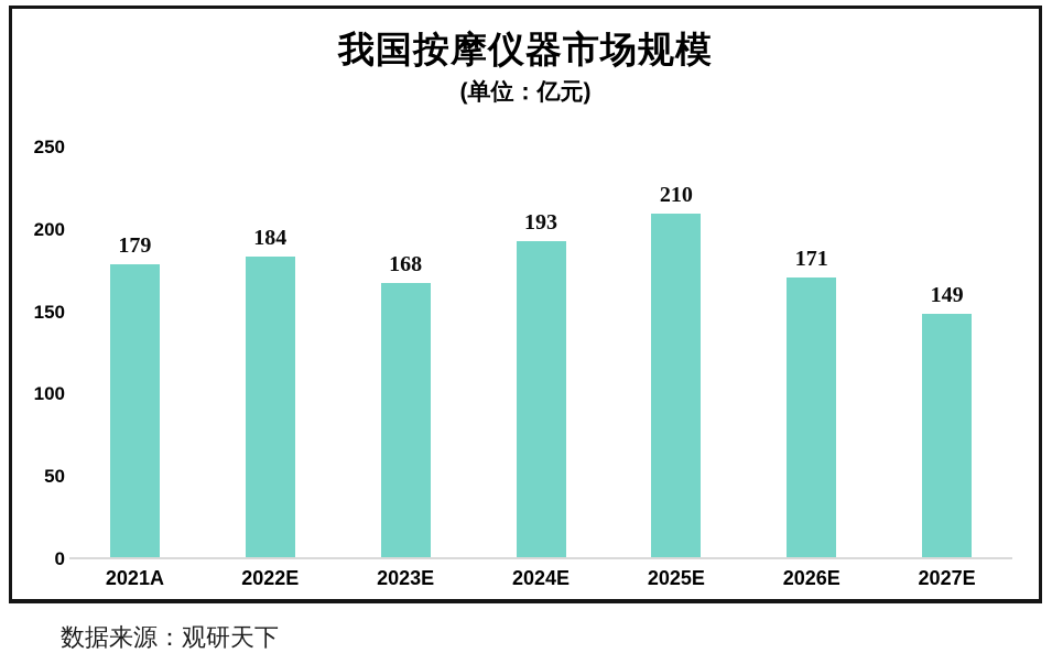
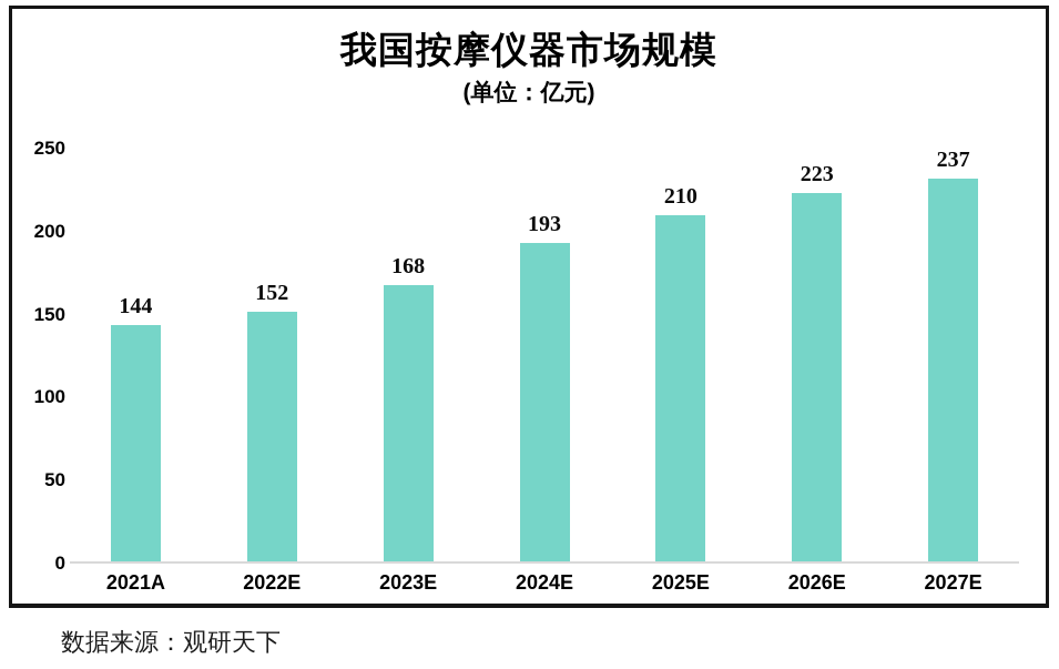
2021A: 179 -> 144
2022E: 184 -> 152
2026E: 171 -> 223
2027E: 149 -> 237
